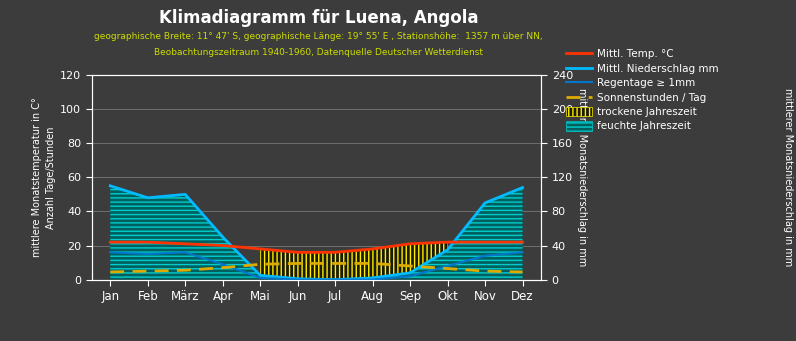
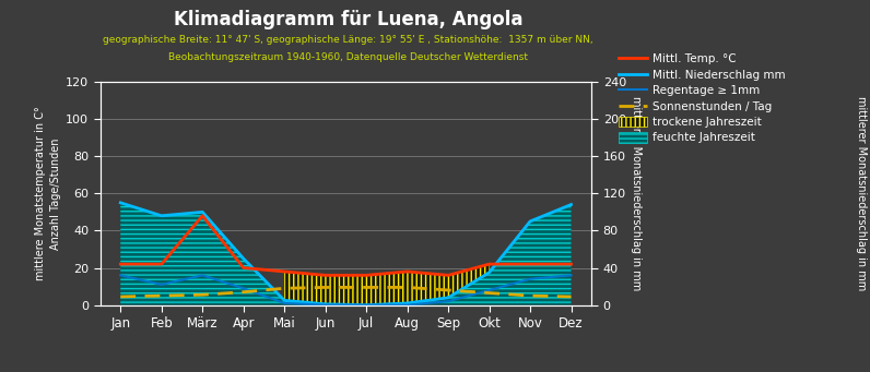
Regentage ≥ 1mm/Feb: 15 -> 11
Mittl. Temp. °C/März: 21 -> 48
Mittl. Temp. °C/Sep: 21 -> 16
